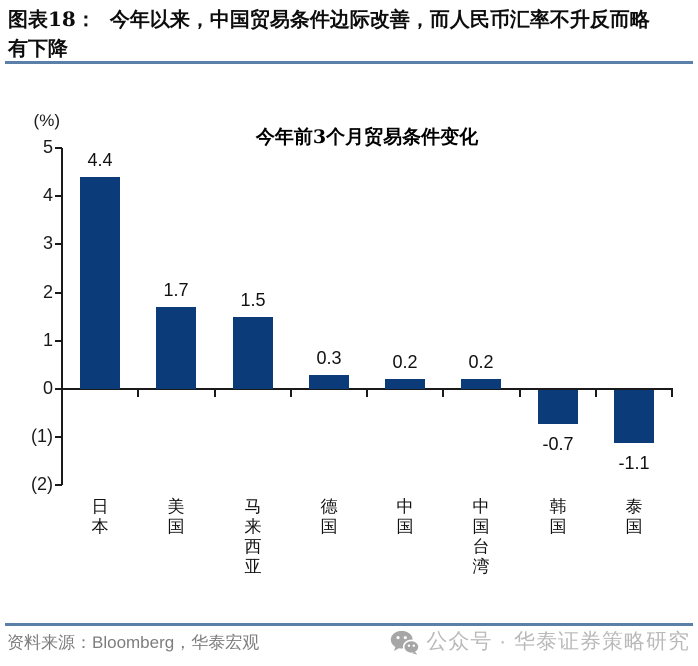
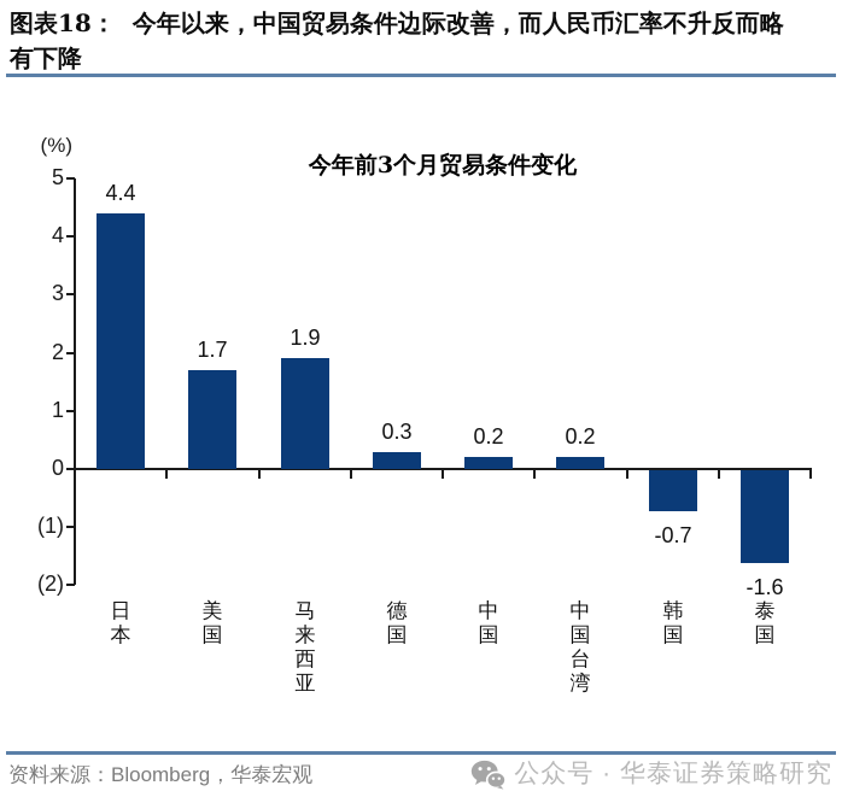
马来西亚: 1.5 -> 1.9
泰国: -1.1 -> -1.6
